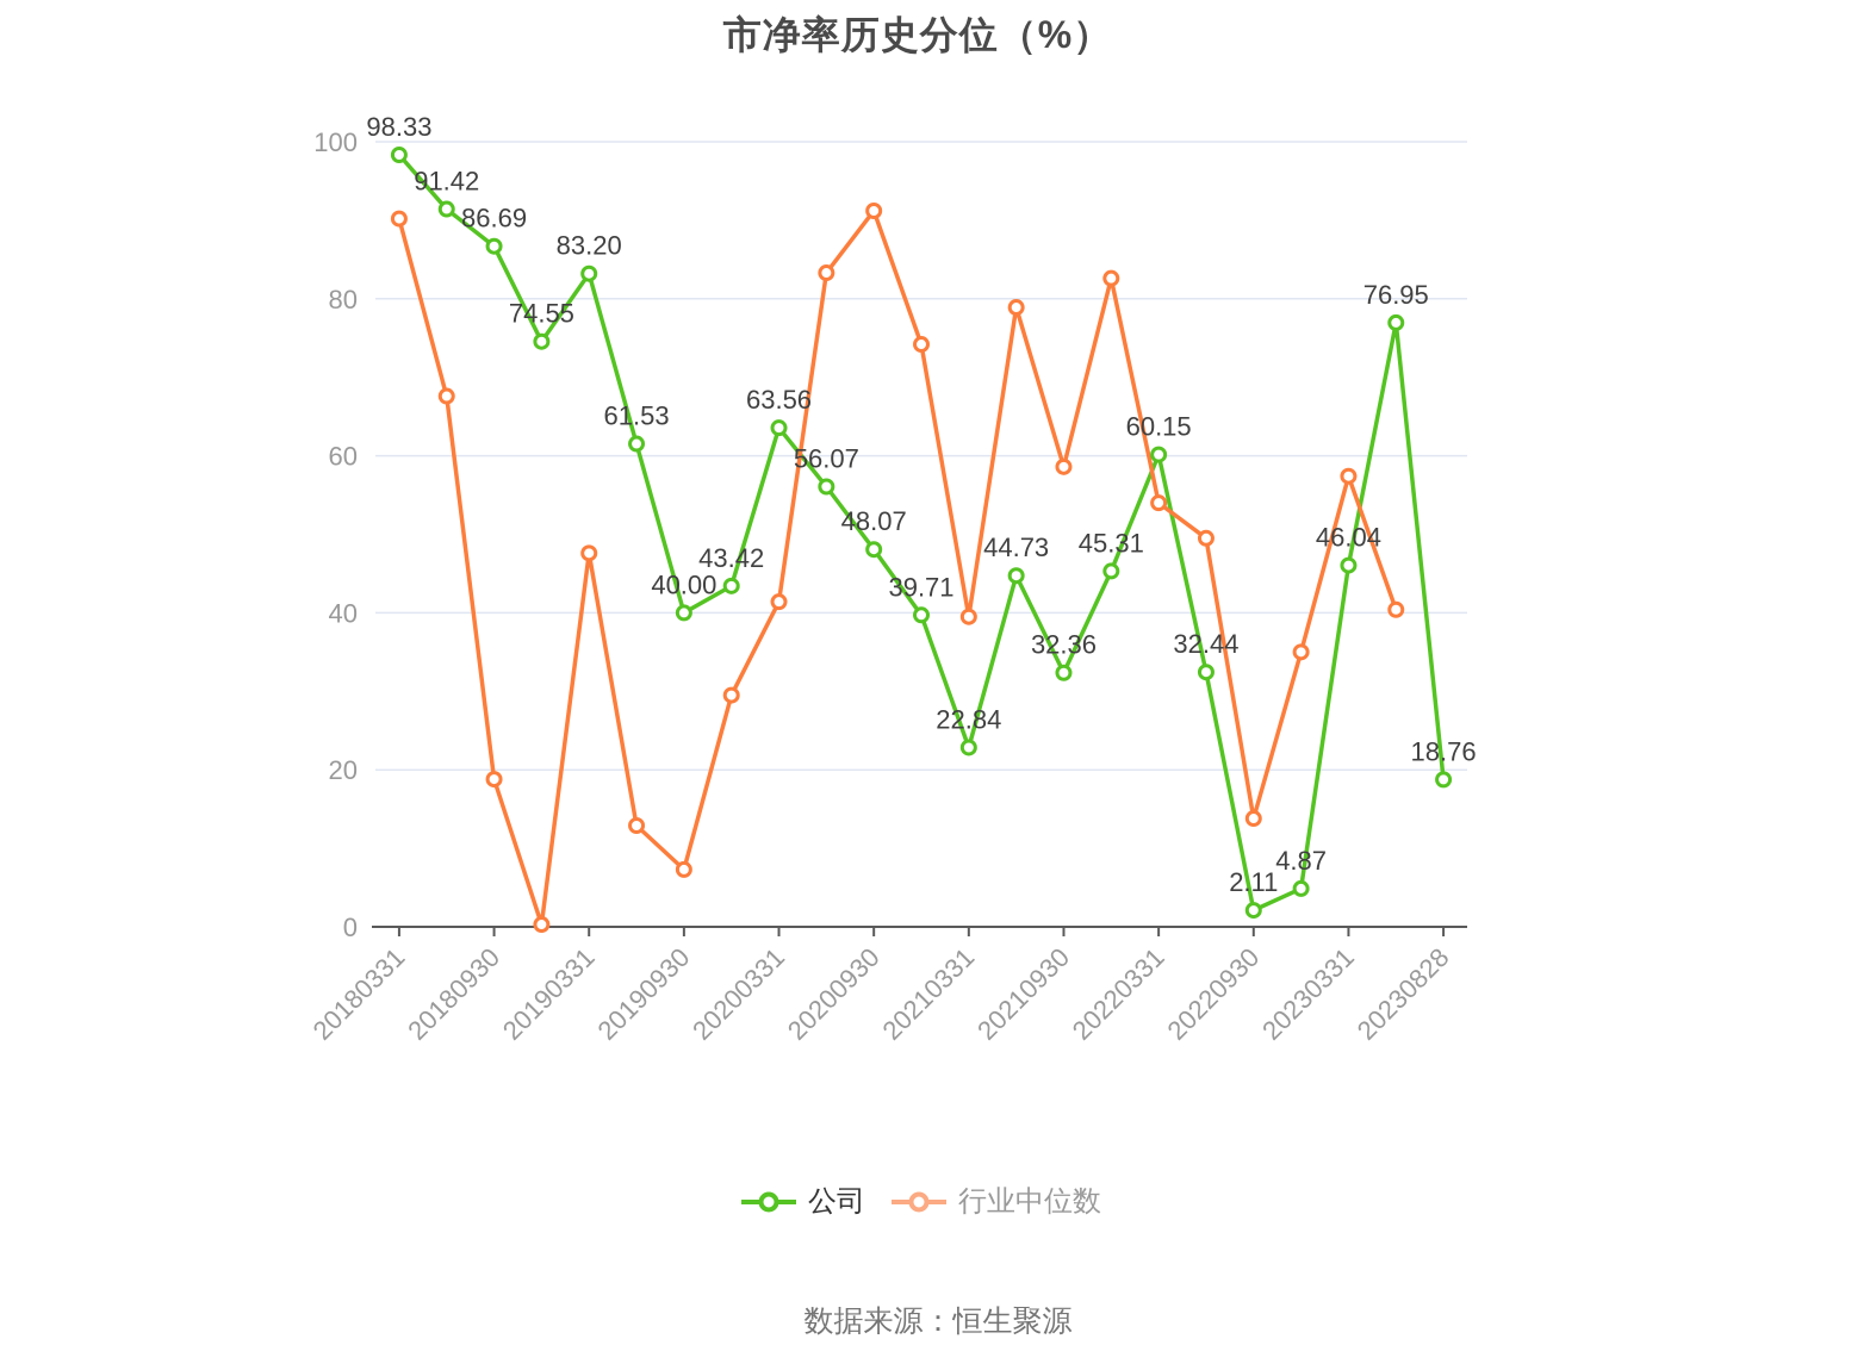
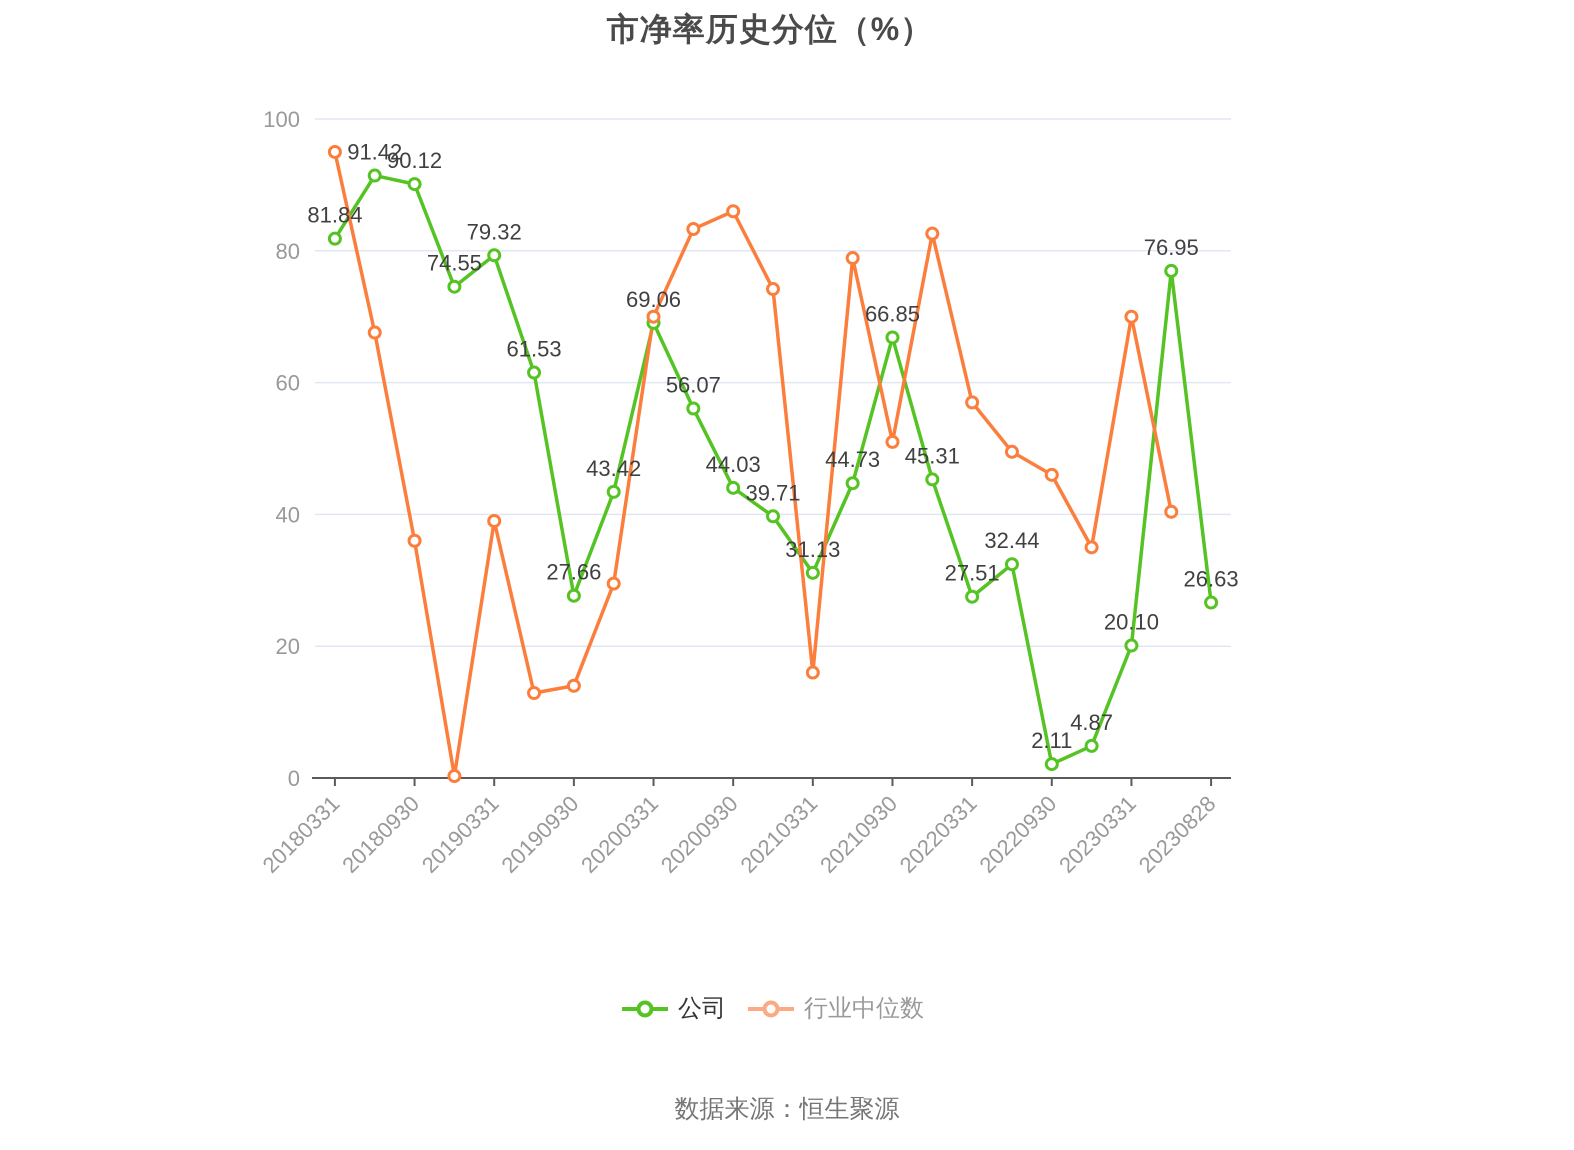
公司/20180331: 98.33 -> 81.84
行业中位数/20180331: 90 -> 95
公司/20180930: 86.69 -> 90.12
行业中位数/20180930: 19 -> 36
公司/20190331: 83.20 -> 79.32
行业中位数/20190331: 48 -> 39
公司/20190930: 40.00 -> 27.66
行业中位数/20190930: 7 -> 14
公司/20200331: 63.56 -> 69.06
行业中位数/20200331: 41 -> 70
公司/20200930: 48.07 -> 44.03
行业中位数/20200930: 91 -> 86
公司/20210331: 22.84 -> 31.13
行业中位数/20210331: 40 -> 16
公司/20210930: 32.36 -> 66.85
行业中位数/20210930: 59 -> 51
公司/20220331: 60.15 -> 27.51
行业中位数/20220331: 54 -> 57
行业中位数/20220930: 14 -> 46
公司/20230331: 46.04 -> 20.10
行业中位数/20230331: 57 -> 70
公司/20230828: 18.76 -> 26.63
